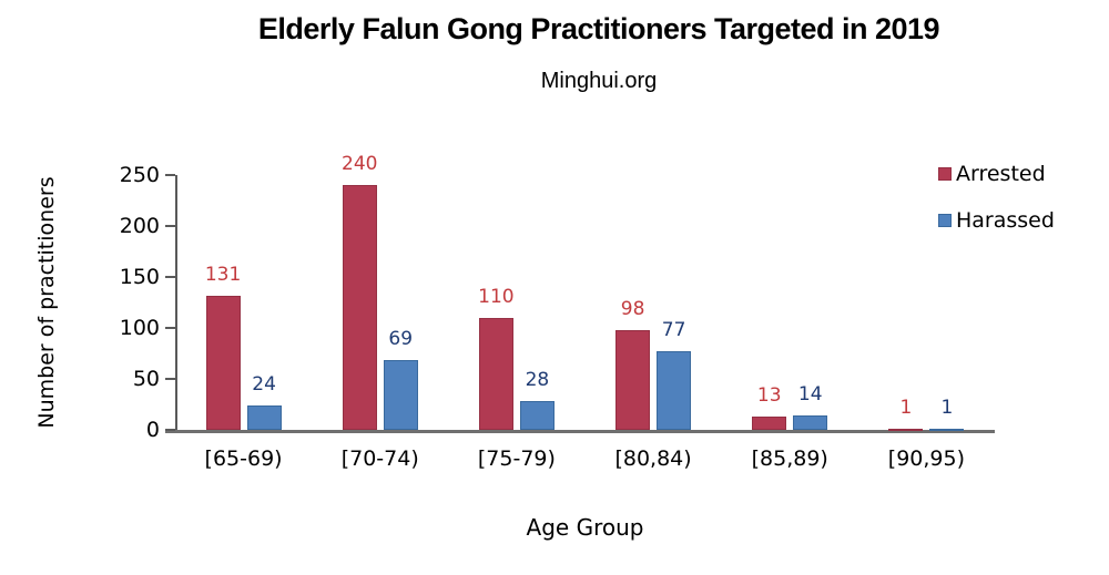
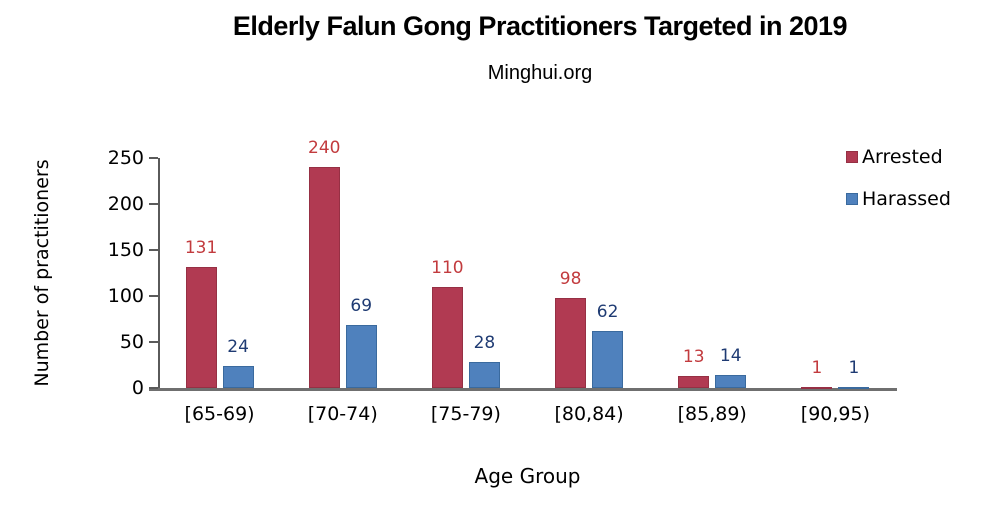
Harassed/[80,84): 77 -> 62
